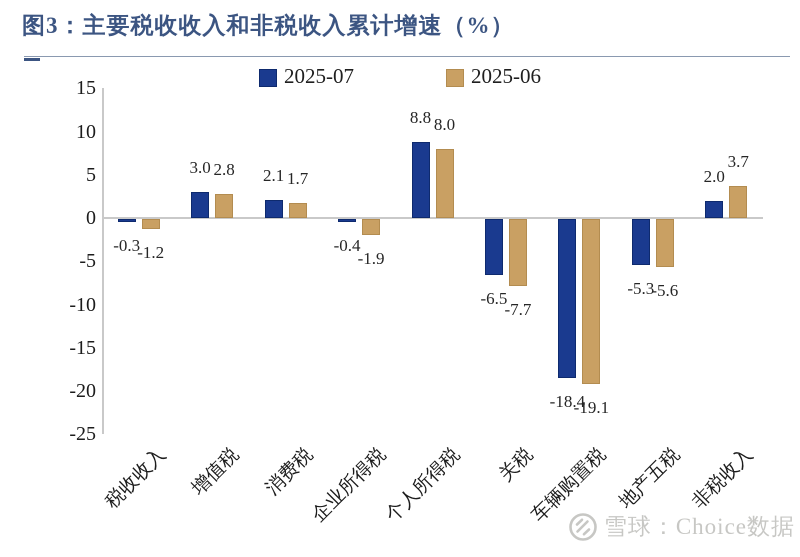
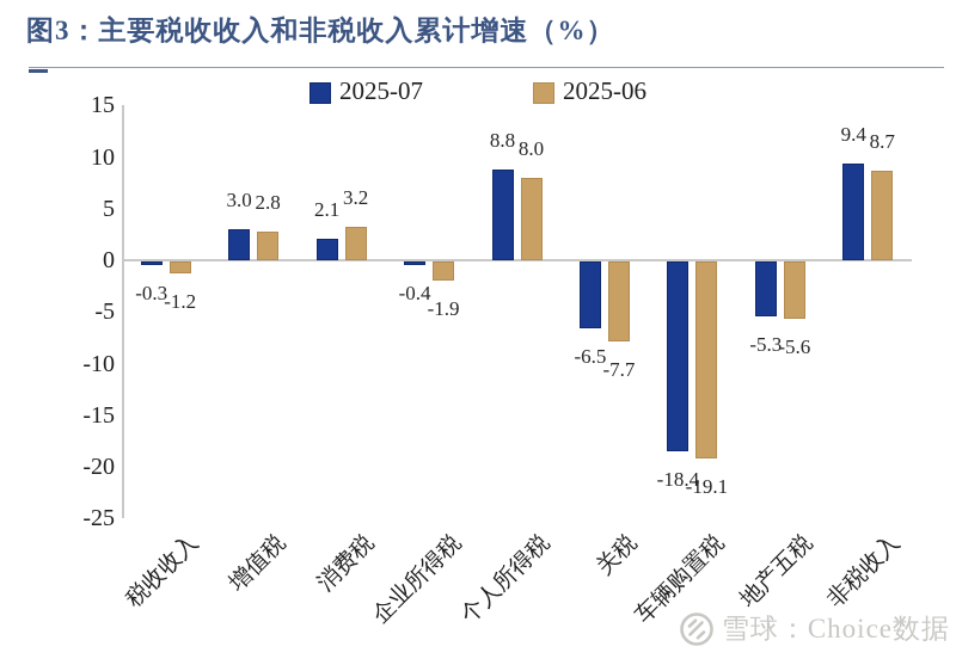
2025-06/消费税: 1.7 -> 3.2
2025-07/非税收入: 2.0 -> 9.4
2025-06/非税收入: 3.7 -> 8.7
